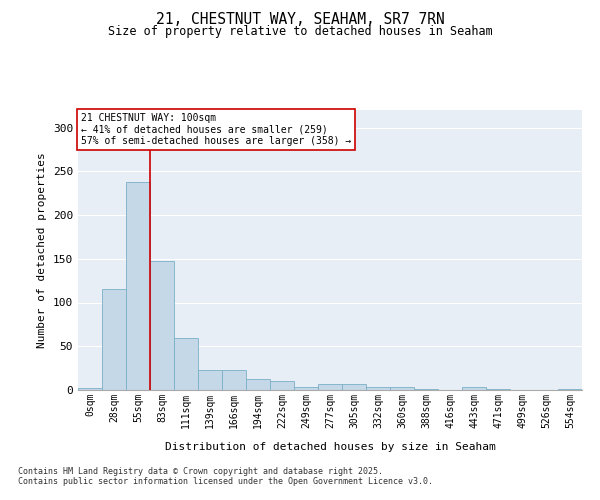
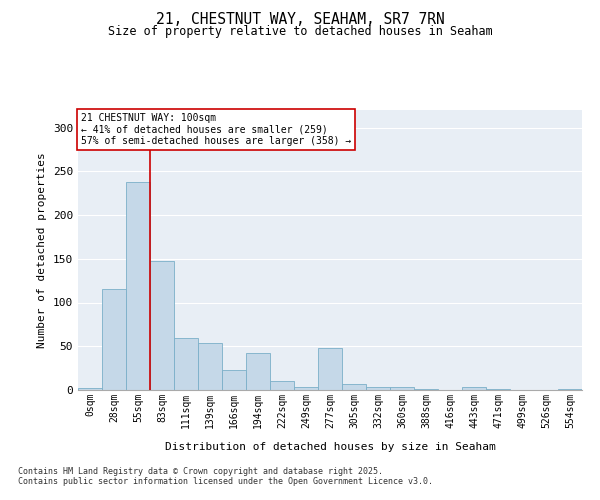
139sqm: 23 -> 54
194sqm: 13 -> 42
277sqm: 7 -> 48
